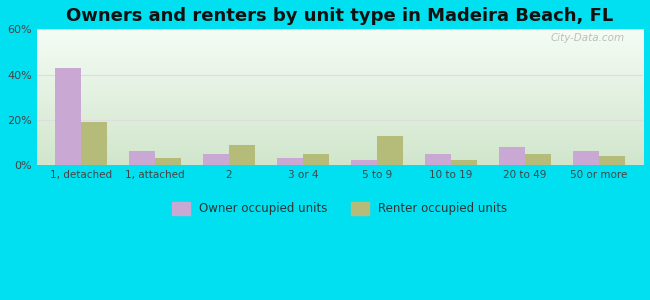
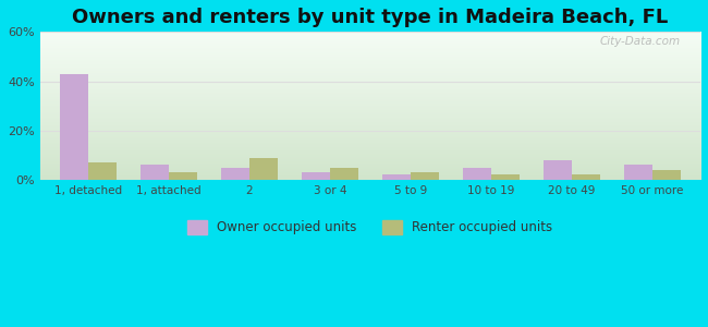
Renter occupied units/1, detached: 19% -> 7%
Renter occupied units/5 to 9: 13% -> 3%
Renter occupied units/20 to 49: 5% -> 2%
